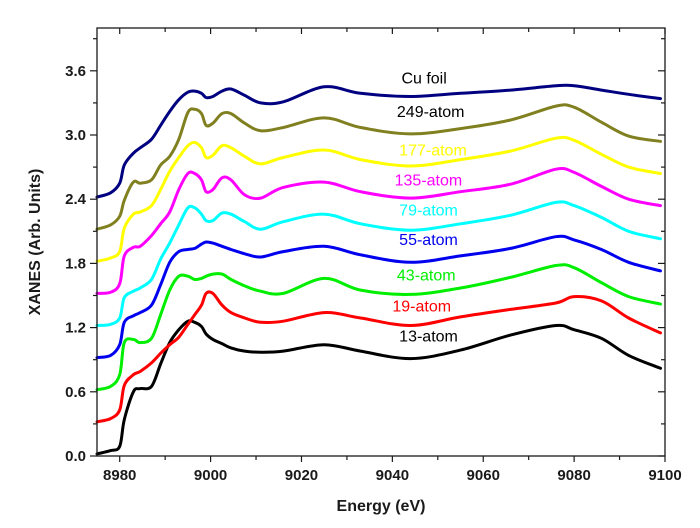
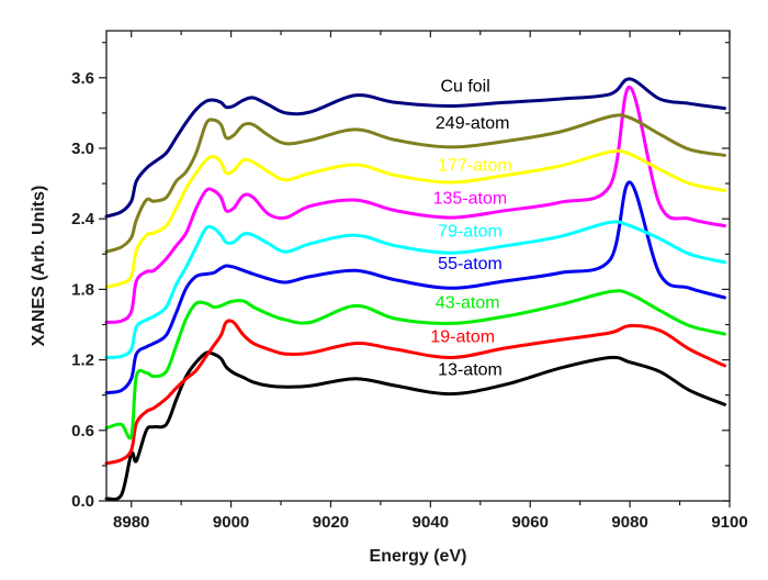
13-atom/8980: 0.09 -> 0.40
43-atom/8980: 0.76 -> 0.55
55-atom/9080: 2.02 -> 2.71
135-atom/9080: 2.65 -> 3.52
Cu foil/9080: 3.46 -> 3.59
